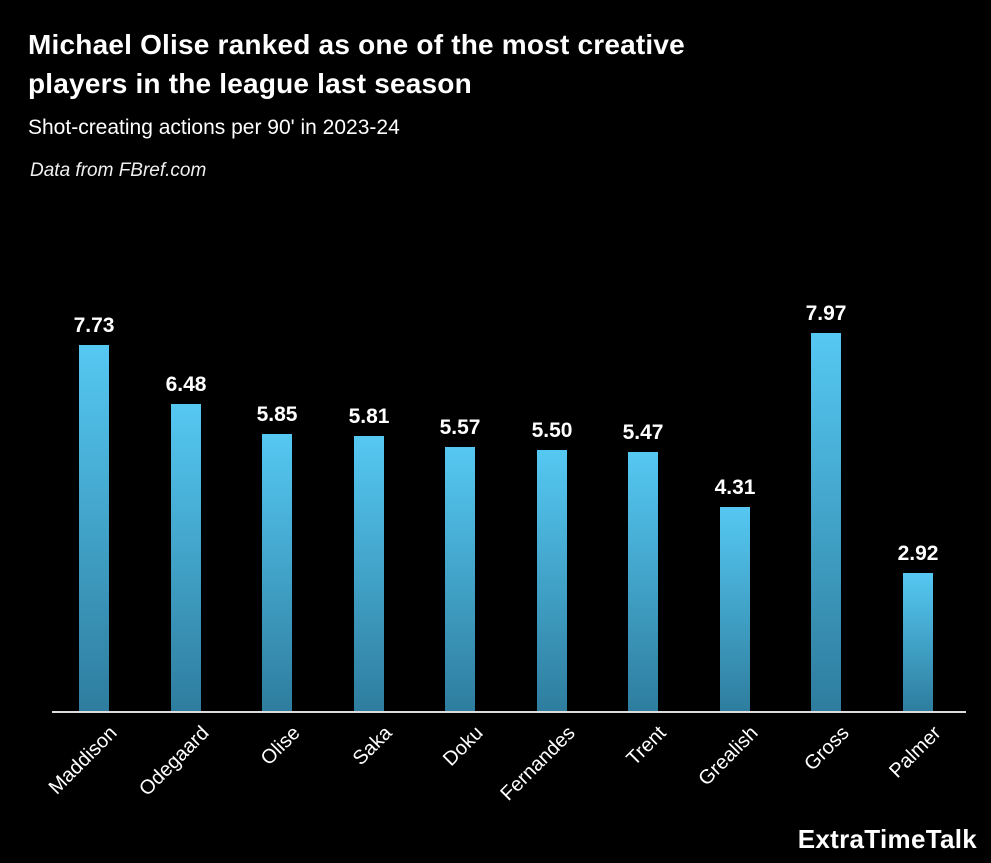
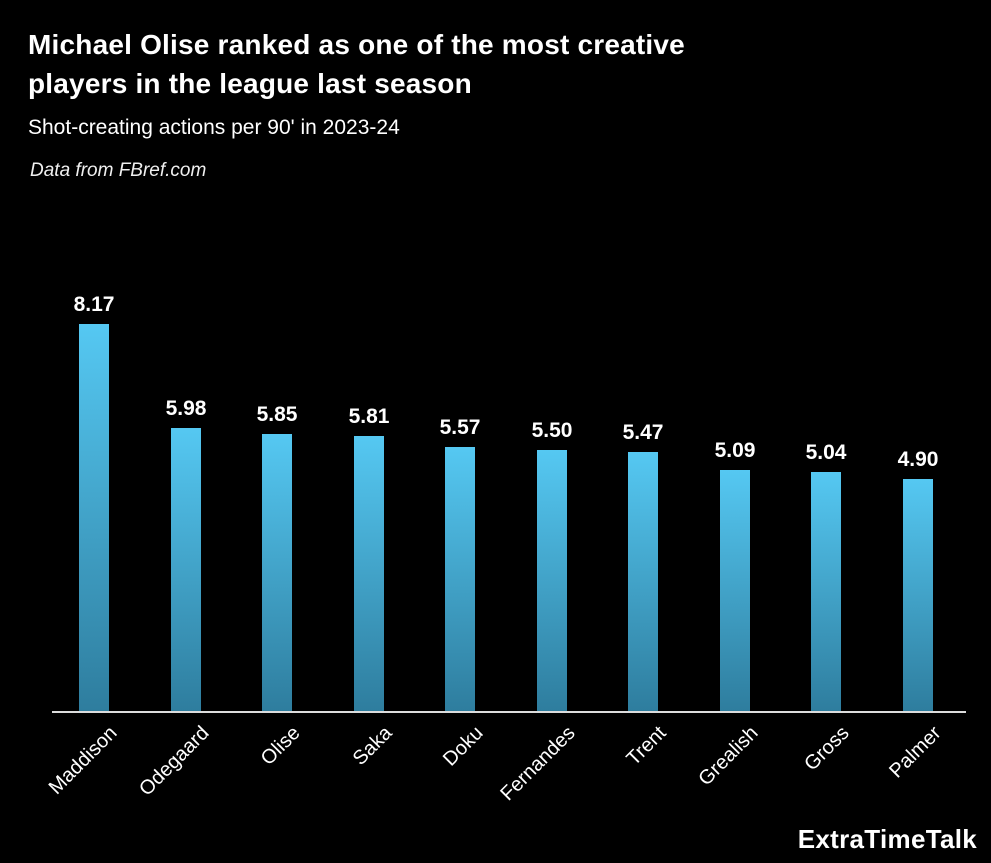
Maddison: 7.73 -> 8.17
Odegaard: 6.48 -> 5.98
Grealish: 4.31 -> 5.09
Gross: 7.97 -> 5.04
Palmer: 2.92 -> 4.90
